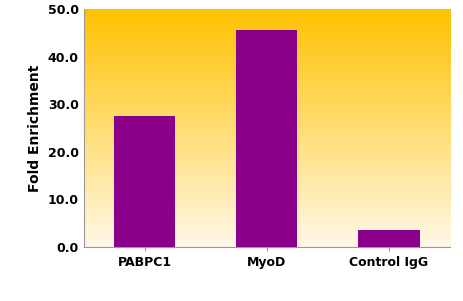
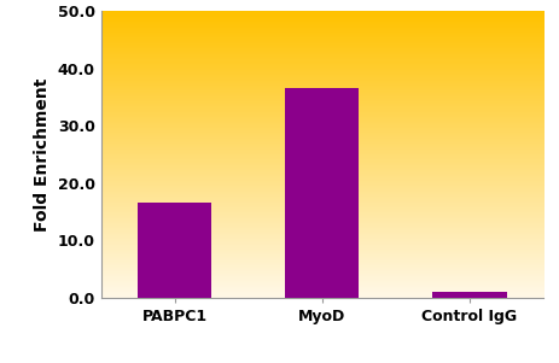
PABPC1: 27.5 -> 16.5
MyoD: 45.5 -> 36.5
Control IgG: 3.5 -> 1.0
